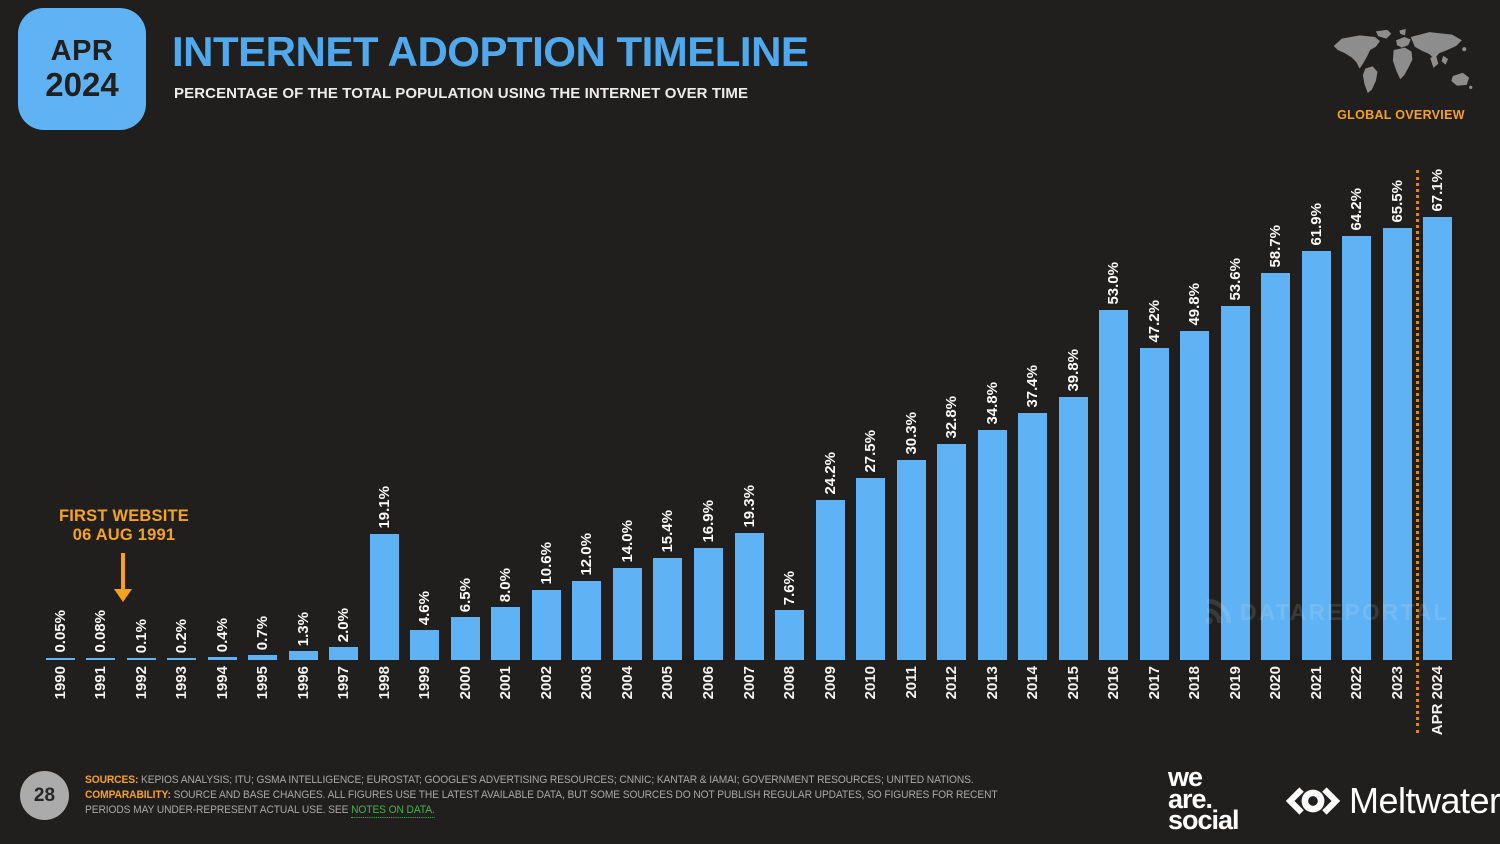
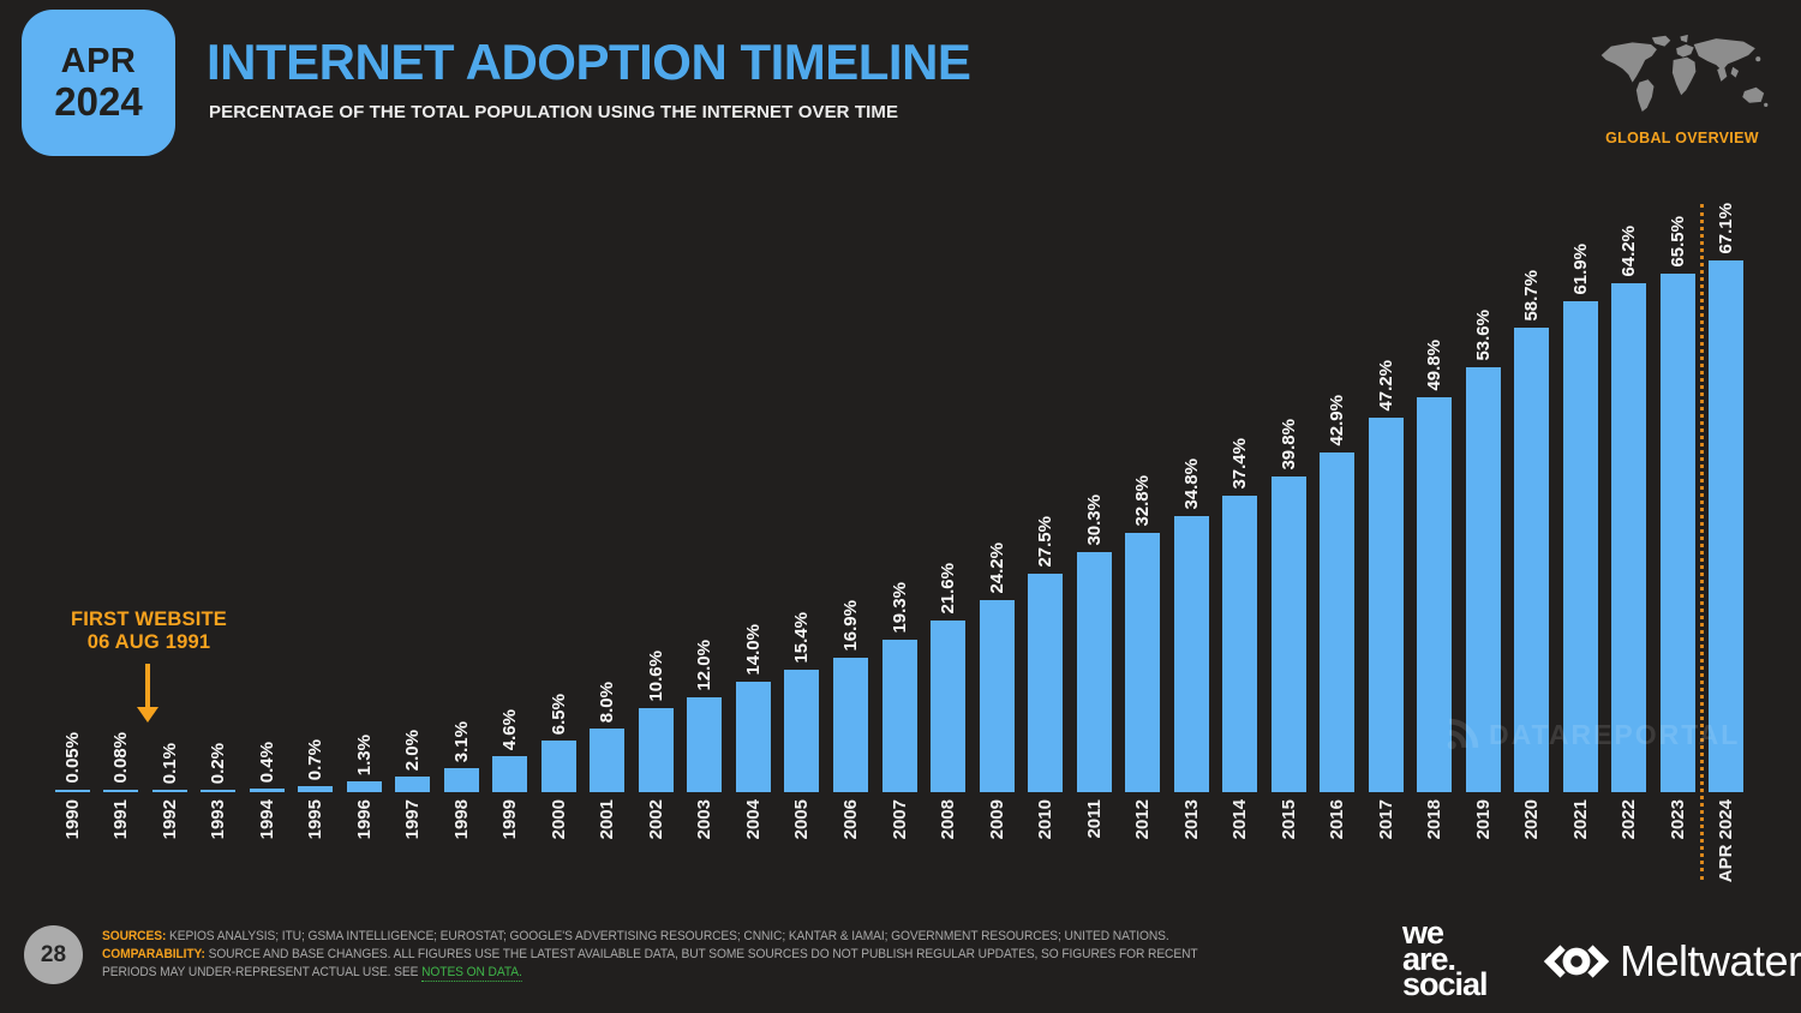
1998: 19.1% -> 3.1%
2008: 7.6% -> 21.6%
2016: 53.0% -> 42.9%
